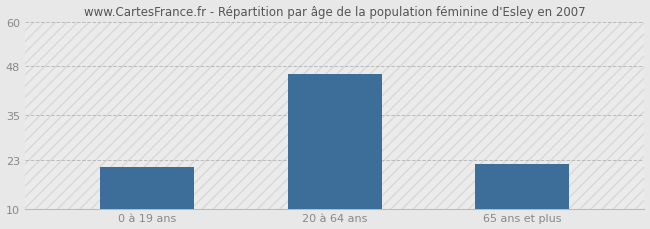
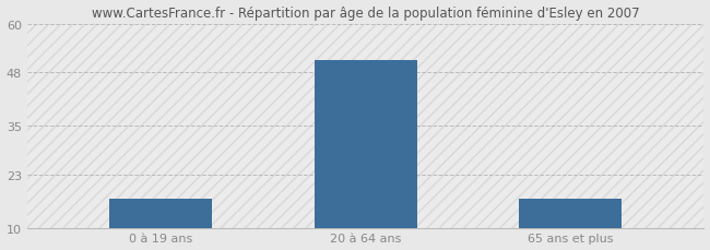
0 à 19 ans: 21 -> 17
20 à 64 ans: 46 -> 51
65 ans et plus: 22 -> 17
